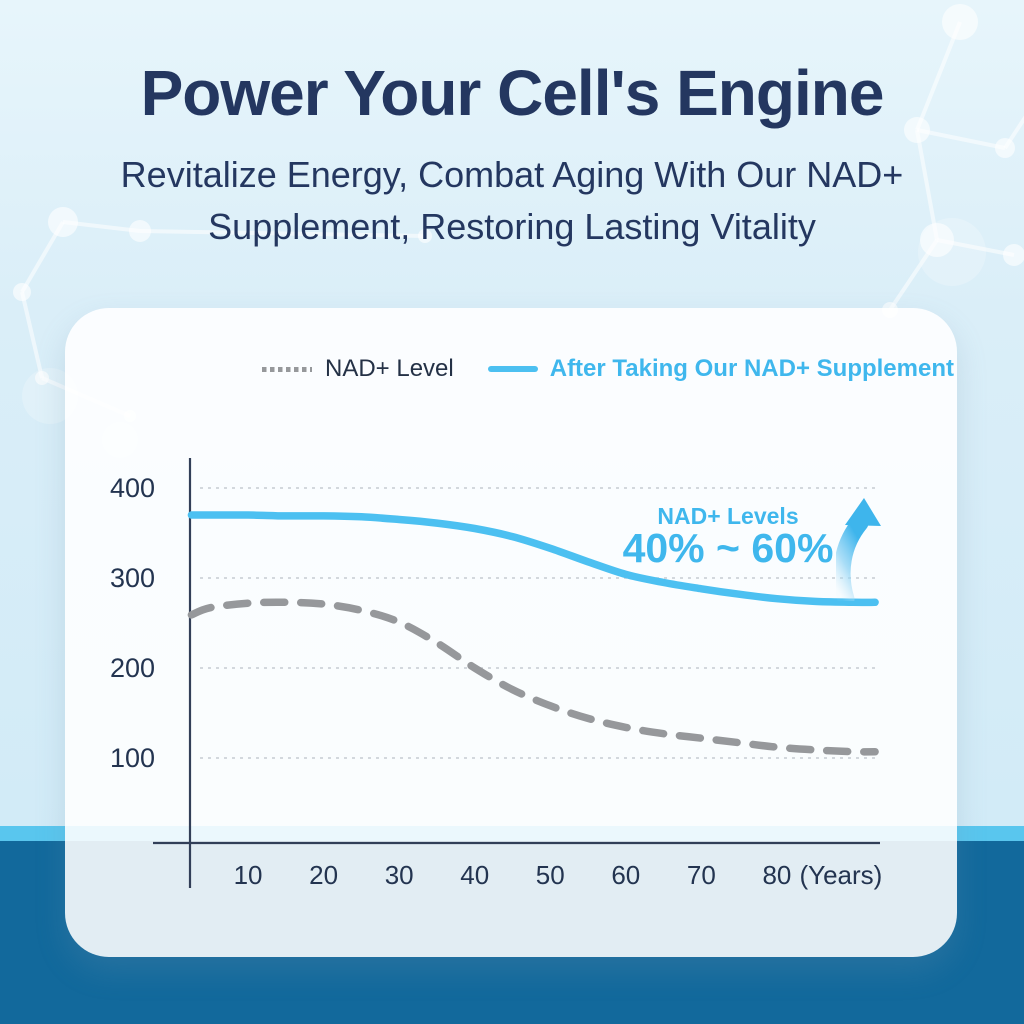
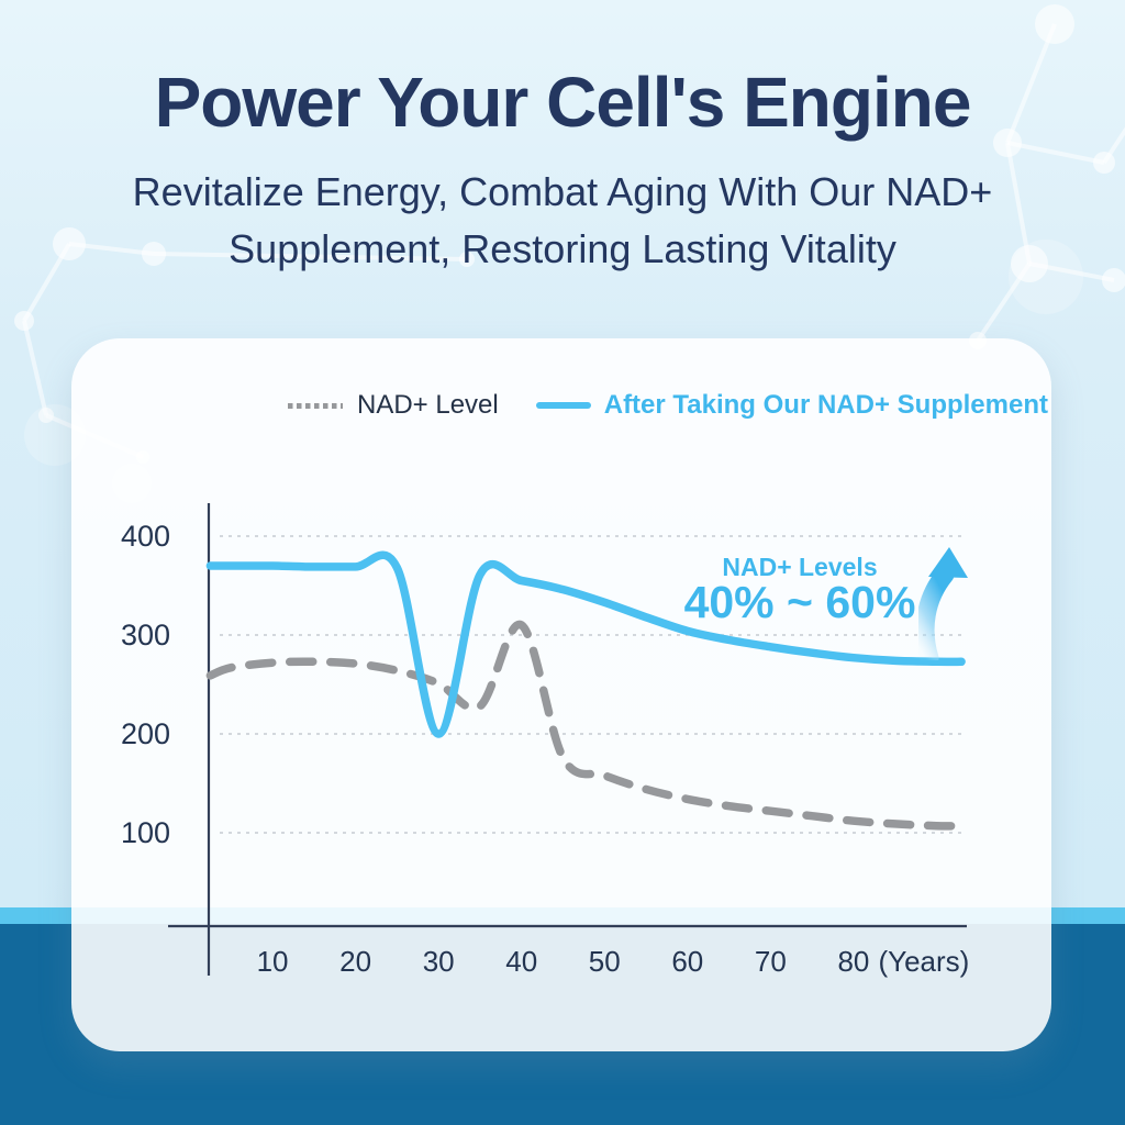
After Taking Our NAD+ Supplement/30: 360 -> 200
NAD+ Level/40: 200 -> 310
